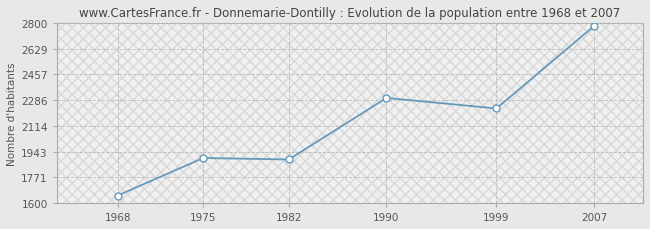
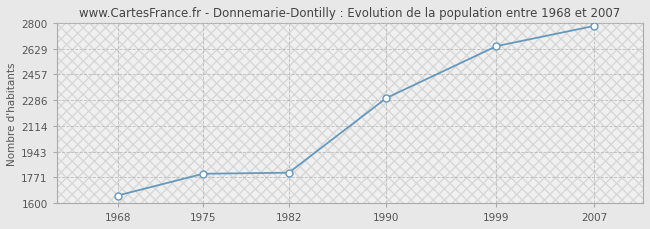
1975: 1900 -> 1800
1982: 1890 -> 1800
1999: 2230 -> 2640
